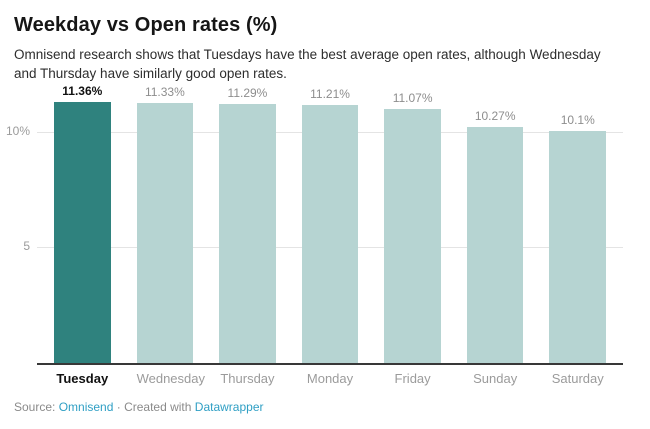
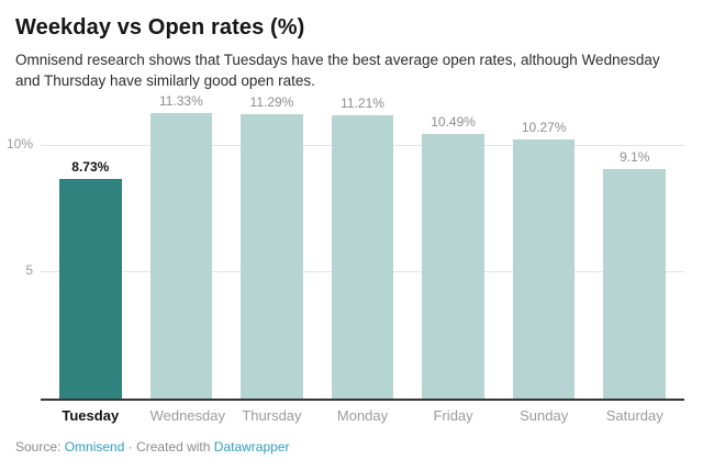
Tuesday: 11.36% -> 8.73%
Friday: 11.07% -> 10.49%
Saturday: 10.1% -> 9.1%
